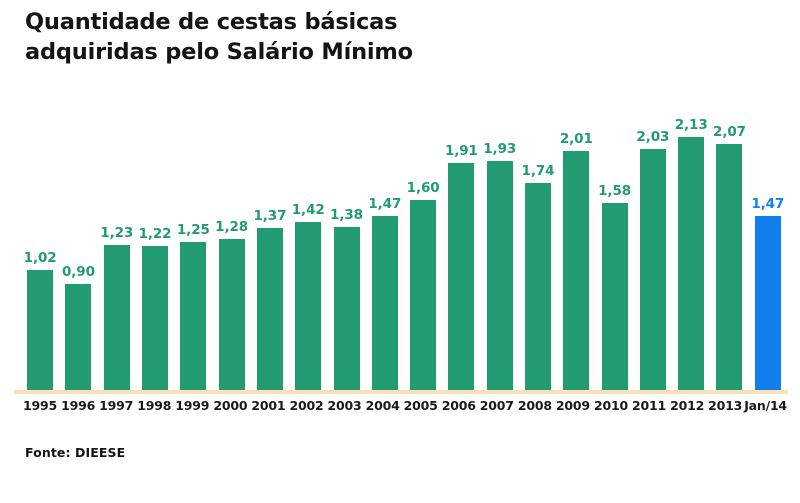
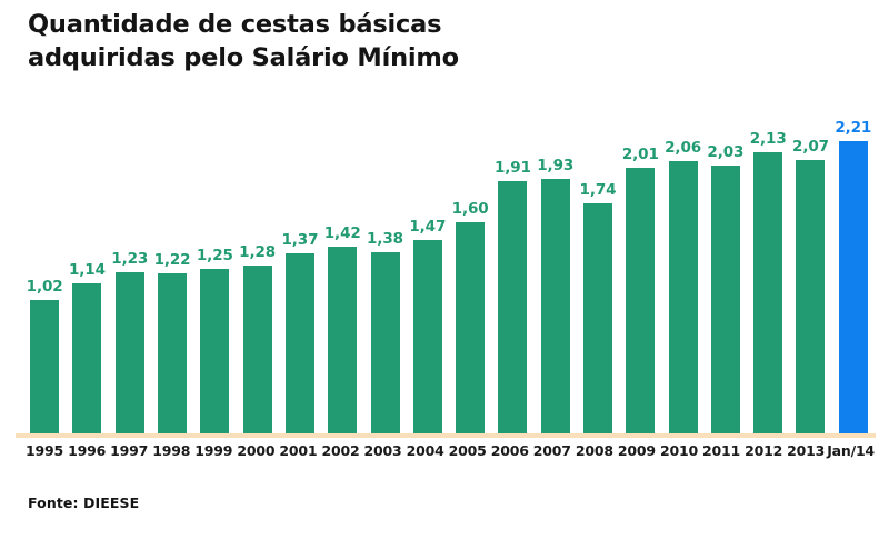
1996: 0,90 -> 1,14
2010: 1,58 -> 2,06
Jan/14: 1,47 -> 2,21
